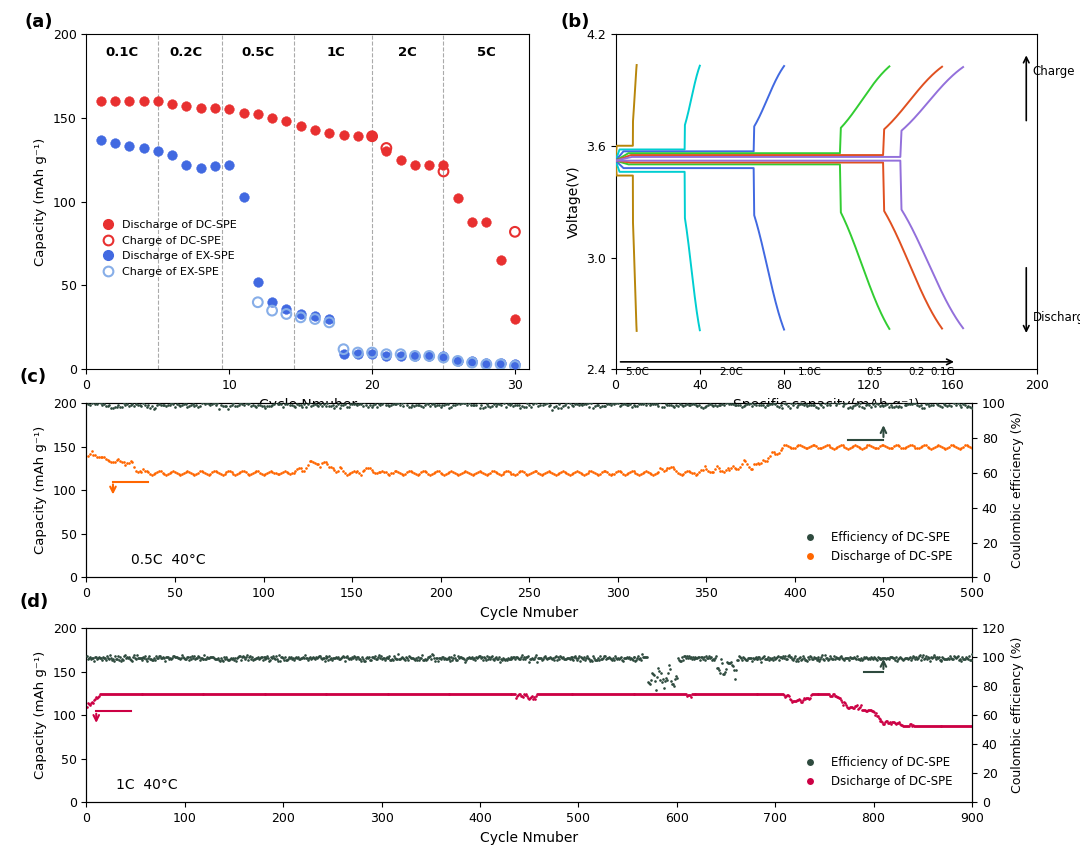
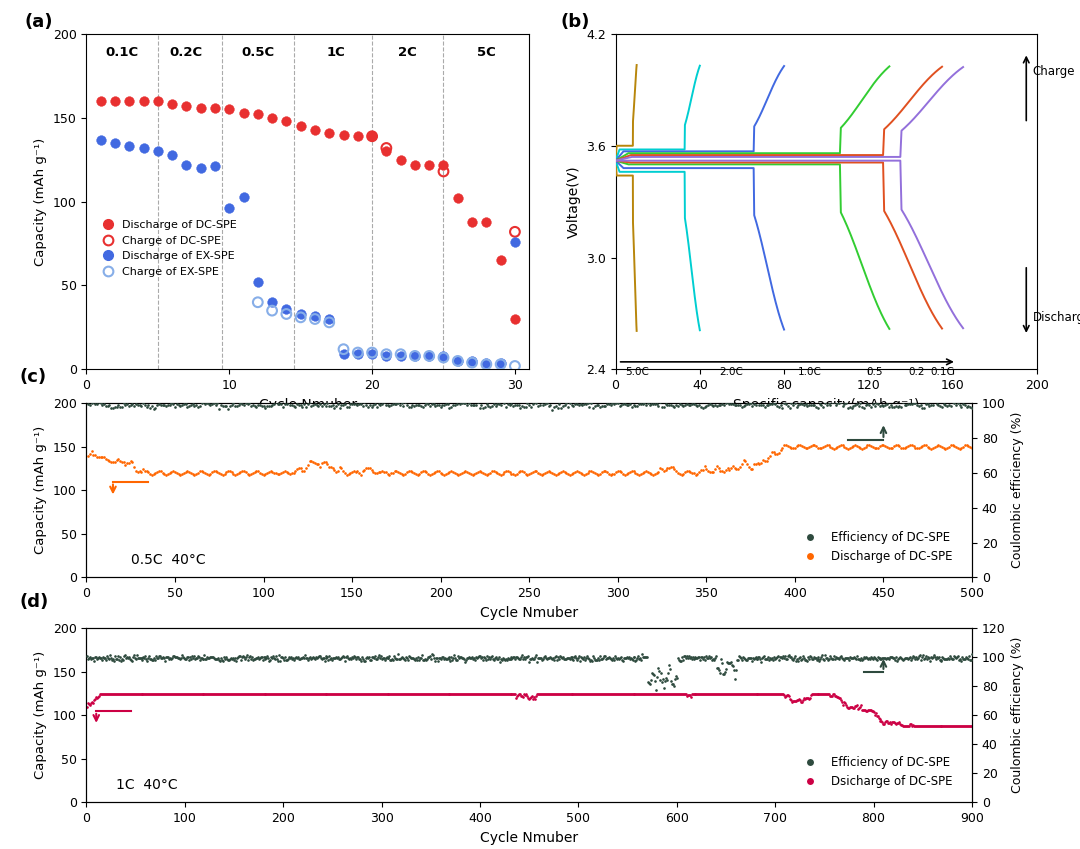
Discharge of EX-SPE/10: 122 -> 96
Discharge of EX-SPE/30: 3 -> 76
